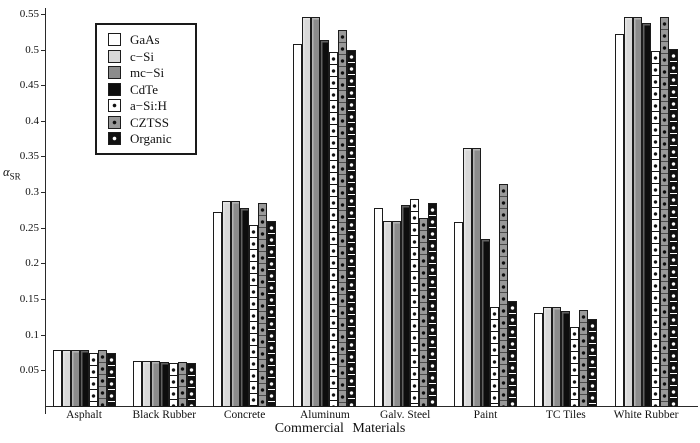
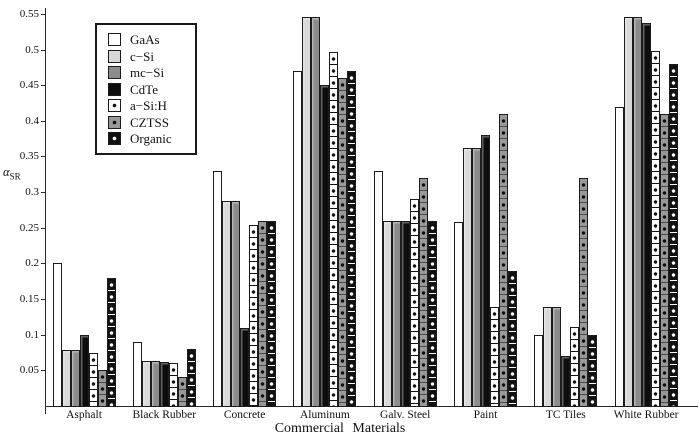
GaAs/Asphalt: 0.08 -> 0.20
CdTe/Asphalt: 0.08 -> 0.10
CZTSS/Asphalt: 0.08 -> 0.05
Organic/Asphalt: 0.07 -> 0.18
GaAs/Black Rubber: 0.06 -> 0.09
CZTSS/Black Rubber: 0.06 -> 0.04
Organic/Black Rubber: 0.06 -> 0.08
GaAs/Concrete: 0.27 -> 0.33
CdTe/Concrete: 0.28 -> 0.11
CZTSS/Concrete: 0.28 -> 0.26
GaAs/Aluminum: 0.51 -> 0.47
CdTe/Aluminum: 0.51 -> 0.45
CZTSS/Aluminum: 0.53 -> 0.46
Organic/Aluminum: 0.50 -> 0.47
GaAs/Galv. Steel: 0.28 -> 0.33
CdTe/Galv. Steel: 0.28 -> 0.26
CZTSS/Galv. Steel: 0.26 -> 0.32
Organic/Galv. Steel: 0.28 -> 0.26
CdTe/Paint: 0.23 -> 0.38
CZTSS/Paint: 0.31 -> 0.41
Organic/Paint: 0.15 -> 0.19
GaAs/TC Tiles: 0.13 -> 0.10
CdTe/TC Tiles: 0.13 -> 0.07
CZTSS/TC Tiles: 0.14 -> 0.32
Organic/TC Tiles: 0.12 -> 0.10
GaAs/White Rubber: 0.52 -> 0.42
CZTSS/White Rubber: 0.55 -> 0.41
Organic/White Rubber: 0.50 -> 0.48
